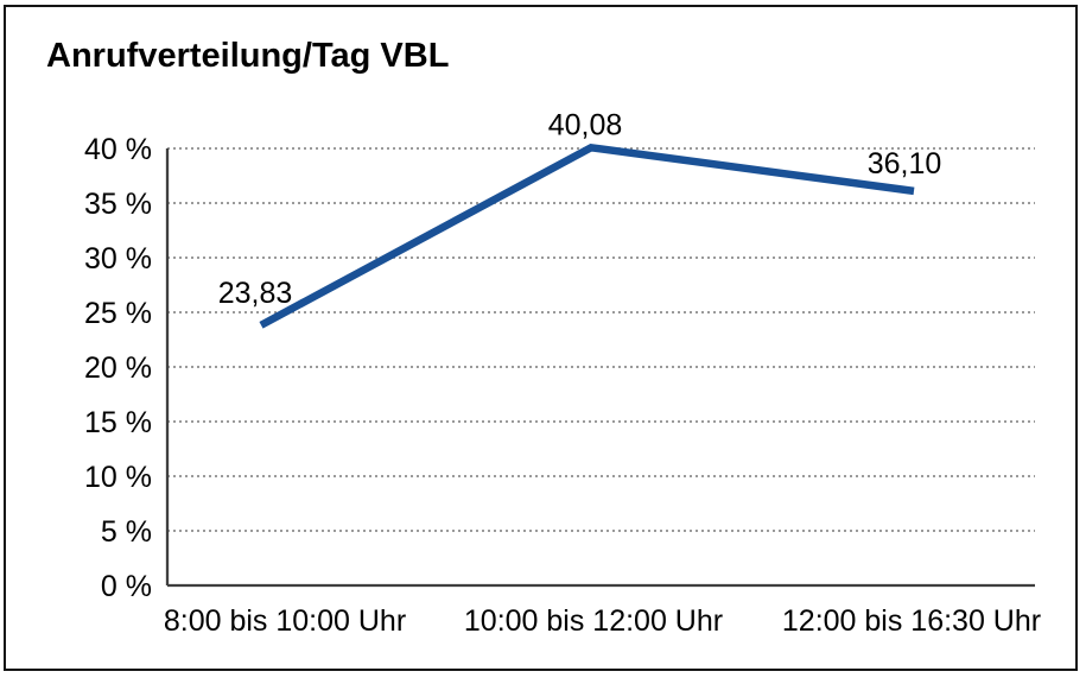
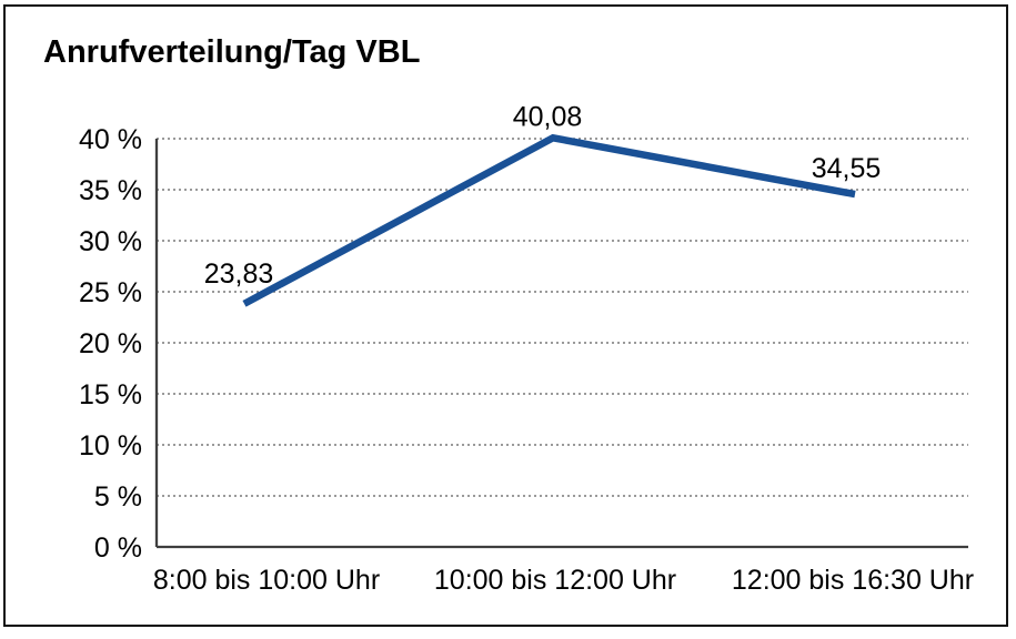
12:00 bis 16:30 Uhr: 36,10 -> 34,55
